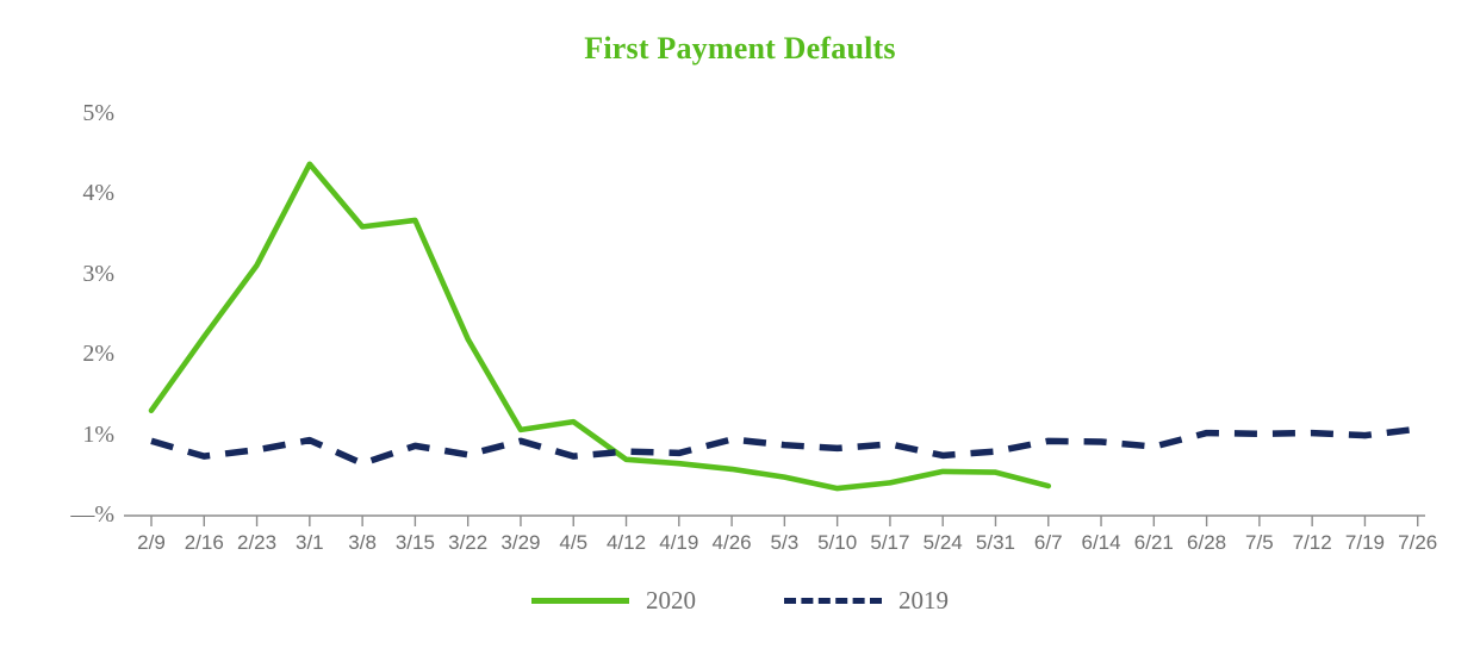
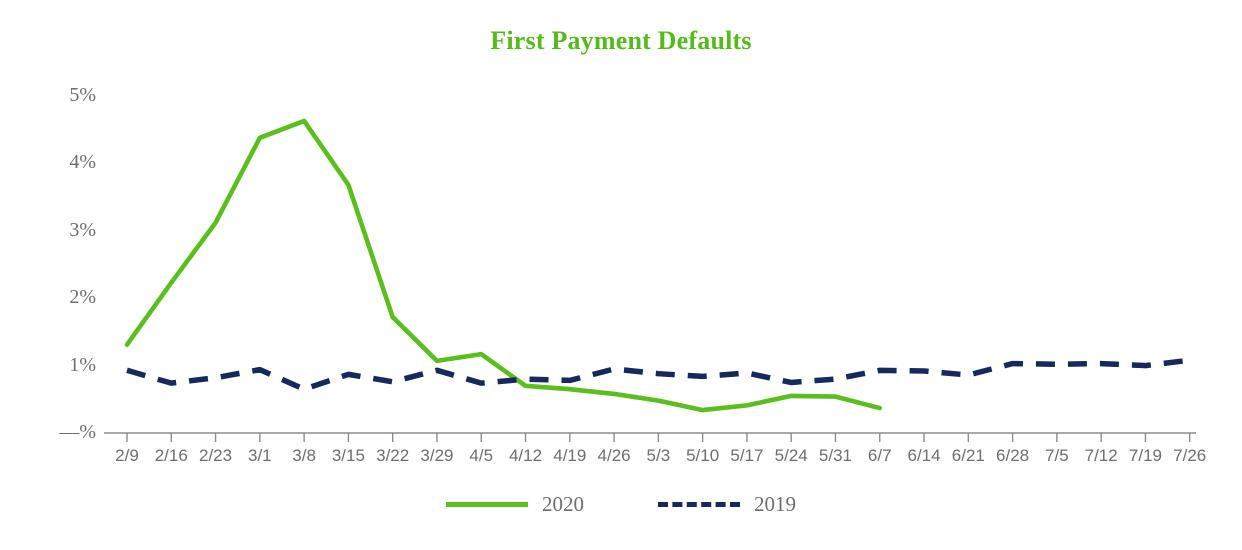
2020/3/8: 3.6% -> 4.6%
2020/3/22: 2.2% -> 1.7%
